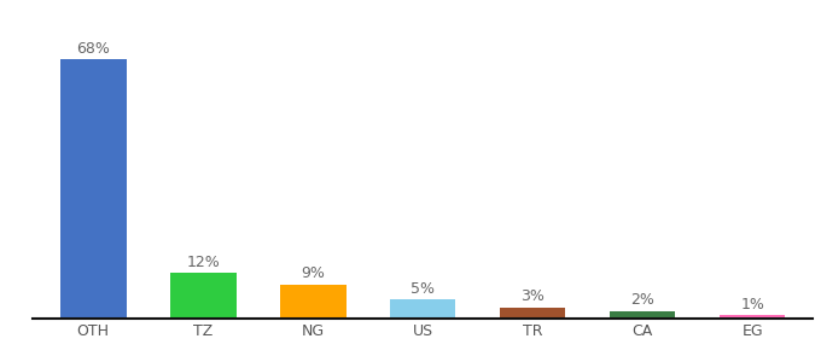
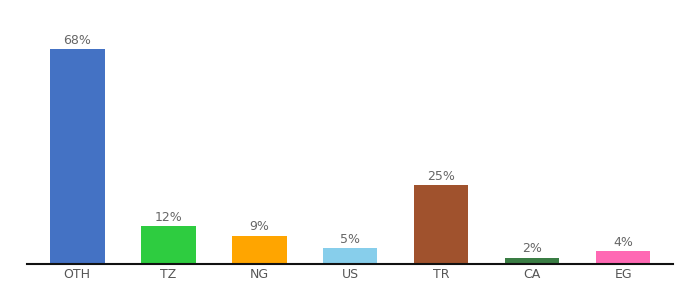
TR: 3% -> 25%
EG: 1% -> 4%
